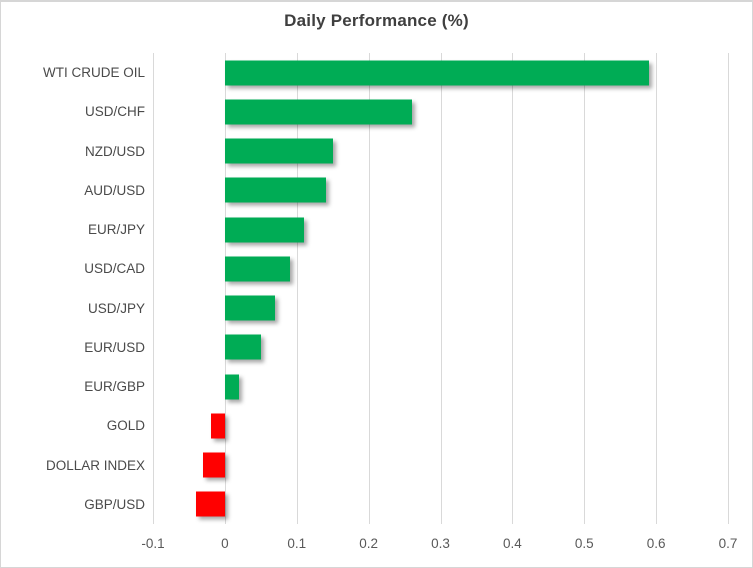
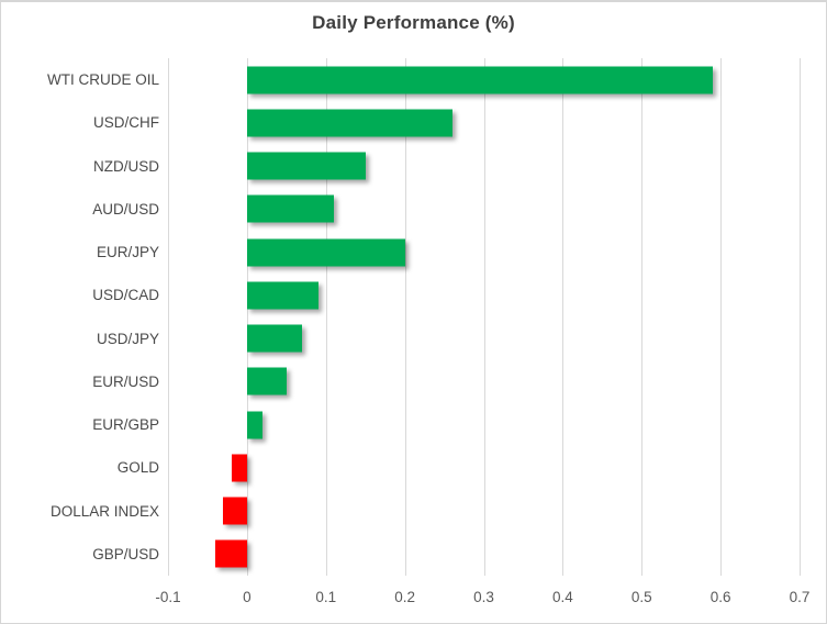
AUD/USD: 0.14 -> 0.11
EUR/JPY: 0.11 -> 0.20
